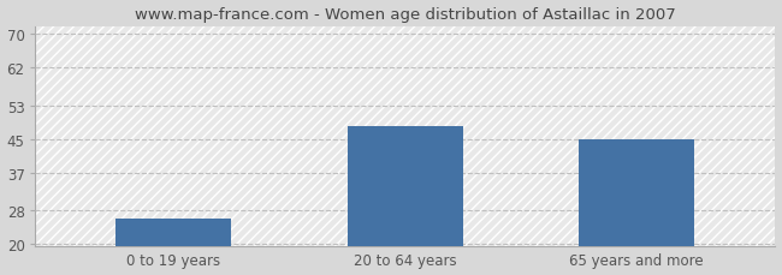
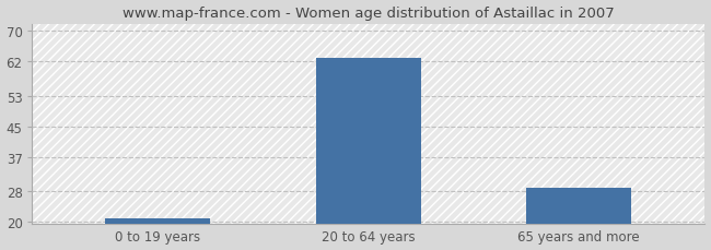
0 to 19 years: 26 -> 21
20 to 64 years: 48 -> 63
65 years and more: 45 -> 29
